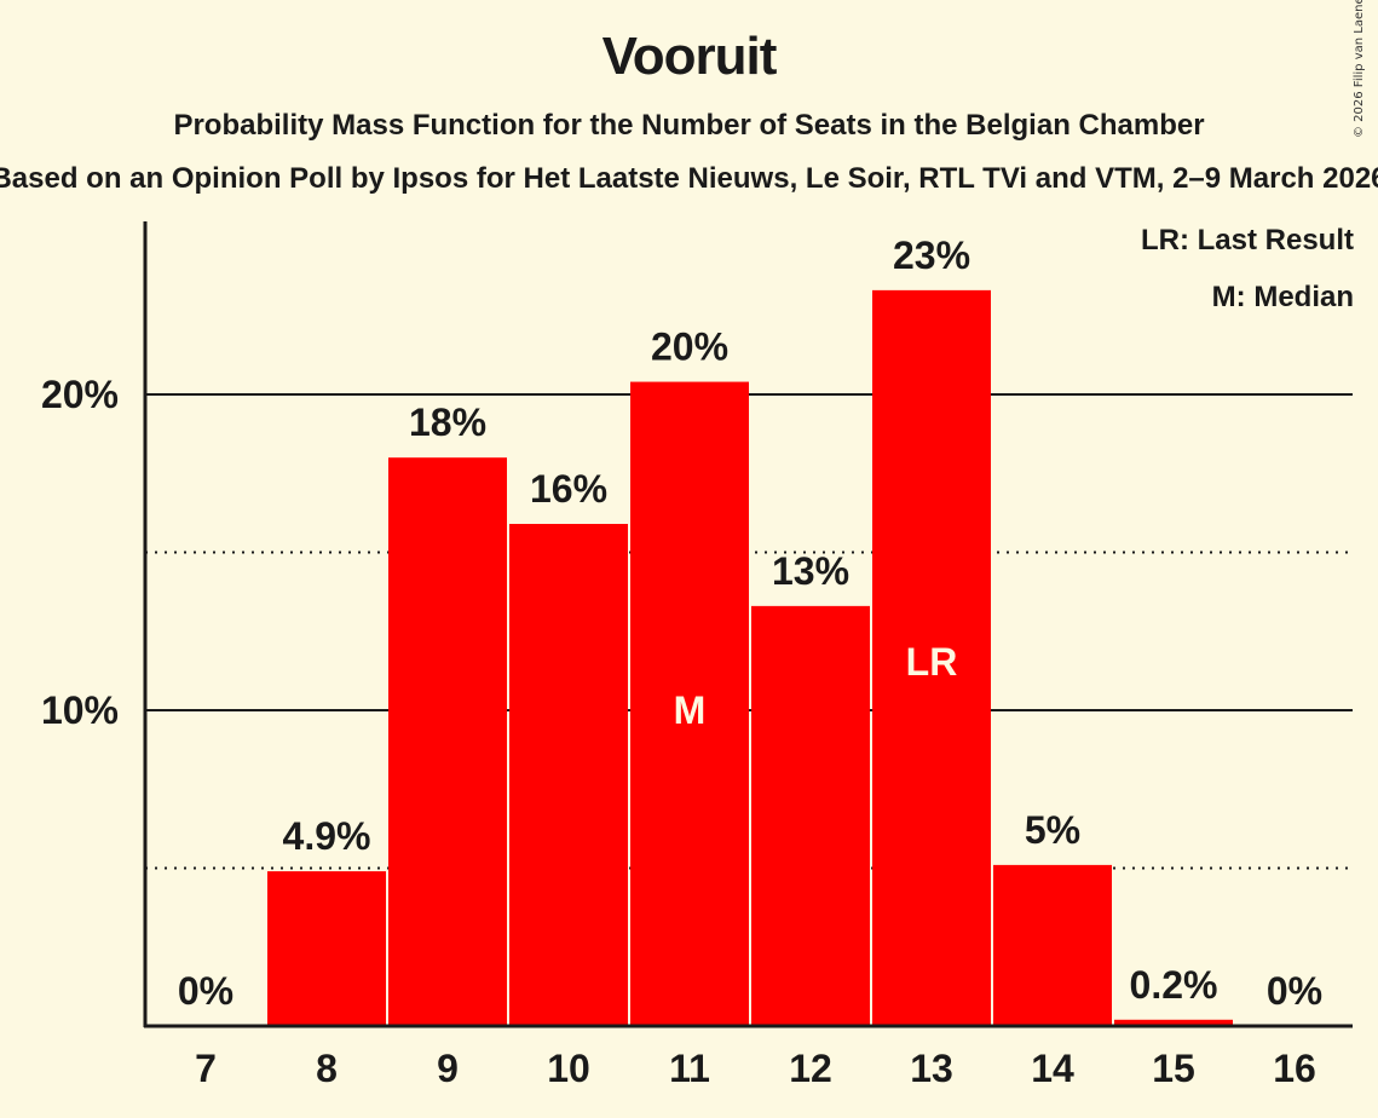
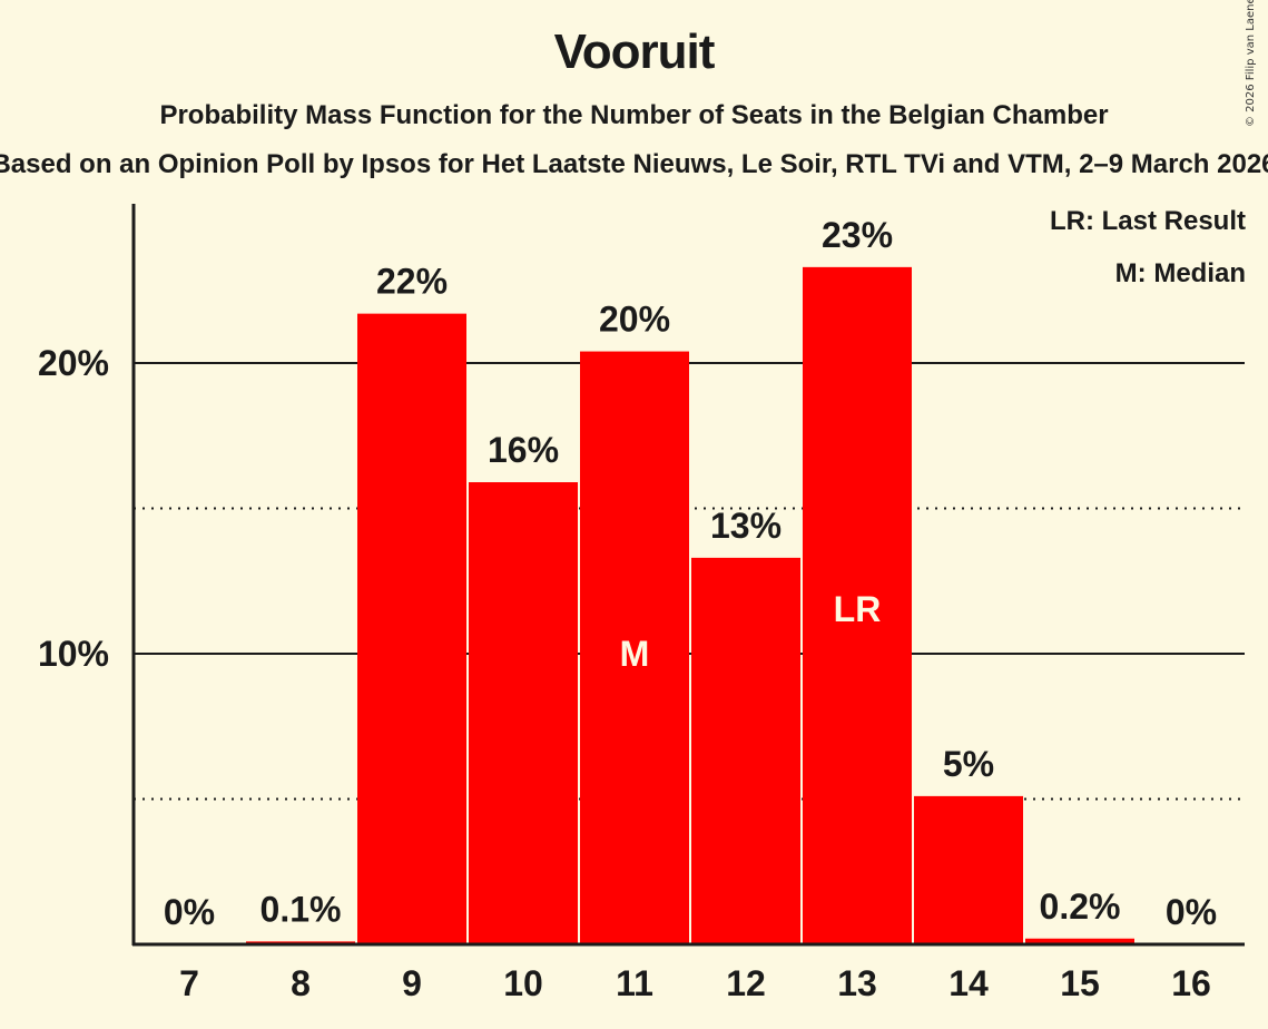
8: 4.9% -> 0.1%
9: 18% -> 22%
